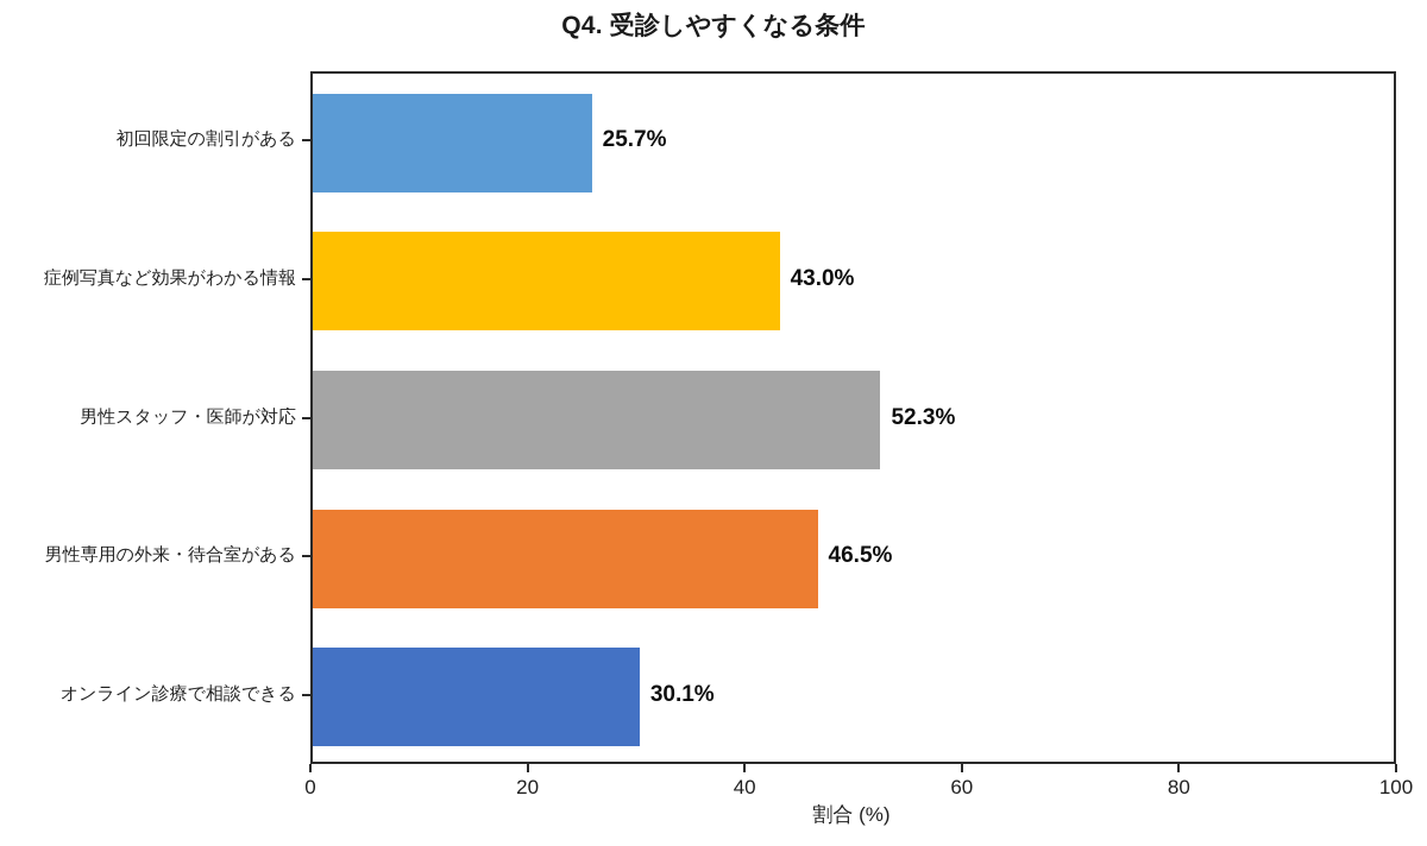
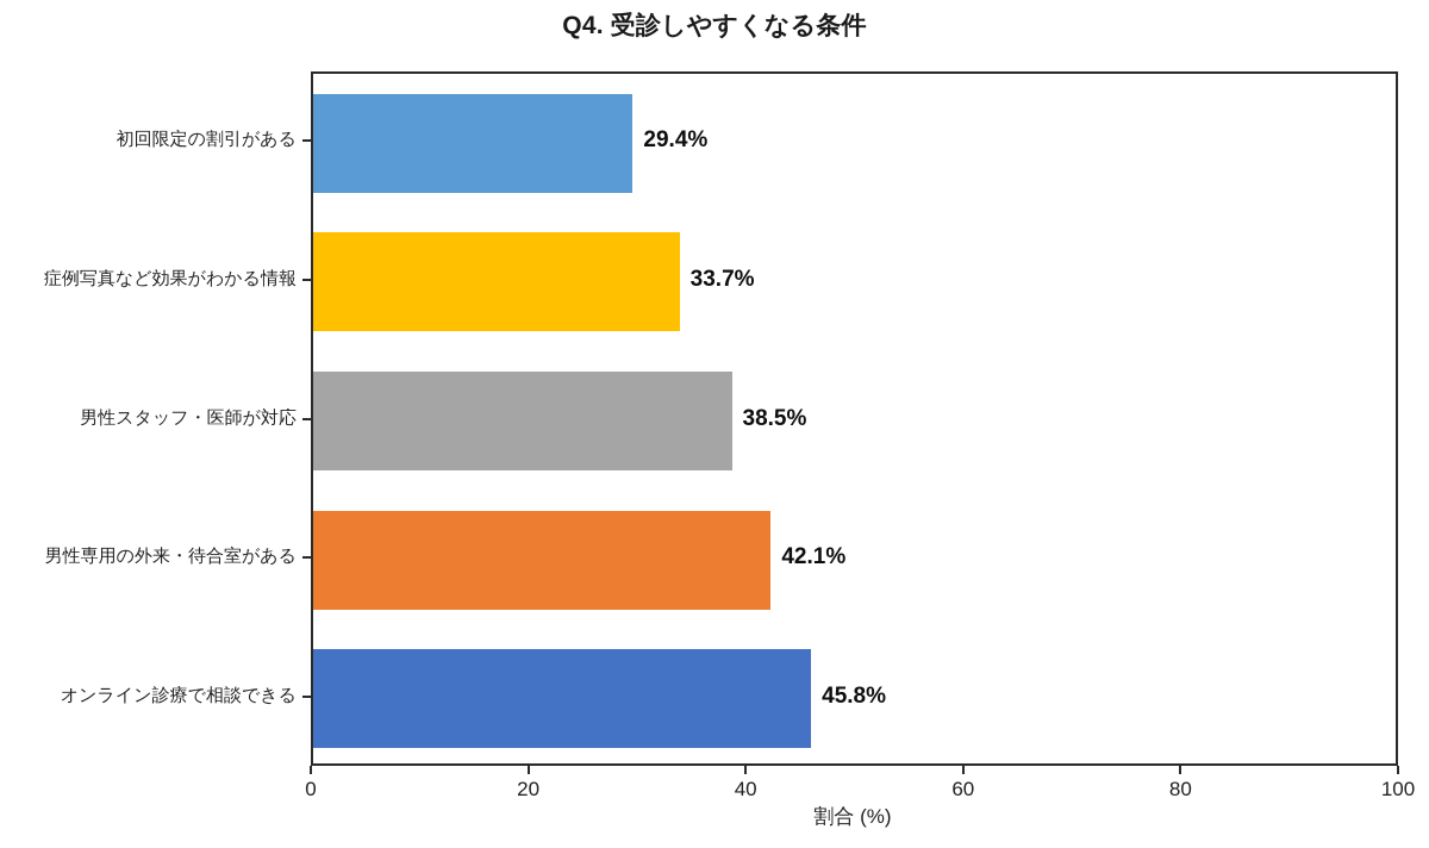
初回限定の割引がある: 25.7% -> 29.4%
症例写真など効果がわかる情報: 43.0% -> 33.7%
男性スタッフ・医師が対応: 52.3% -> 38.5%
男性専用の外来・待合室がある: 46.5% -> 42.1%
オンライン診療で相談できる: 30.1% -> 45.8%
